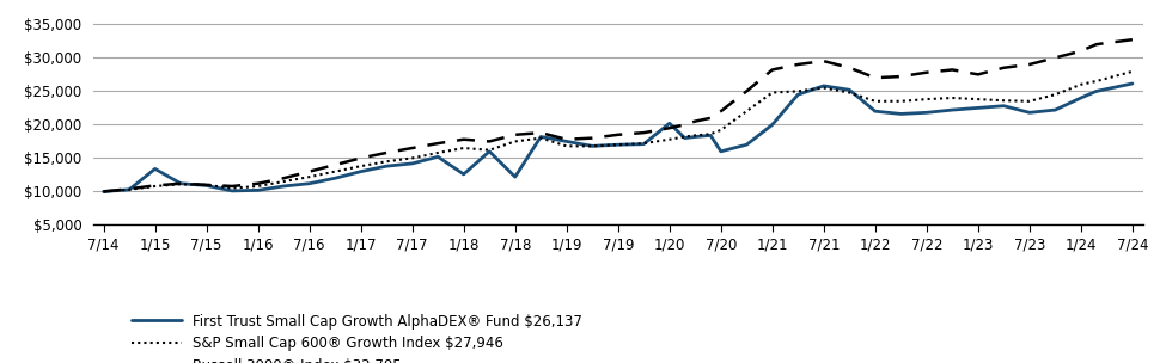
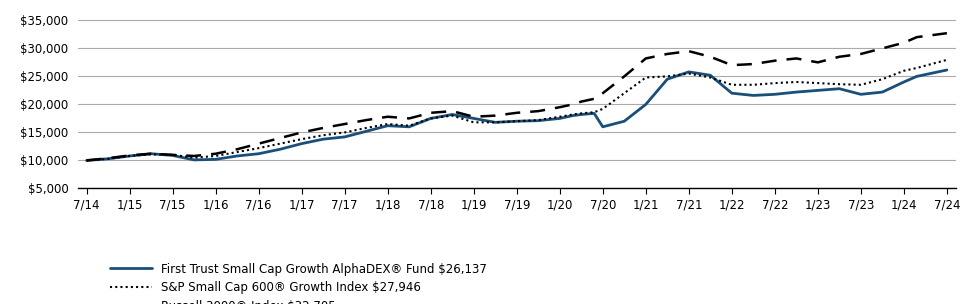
First Trust Small Cap Growth AlphaDEX® Fund $26,137/1/15: $13,400 -> $10,800
First Trust Small Cap Growth AlphaDEX® Fund $26,137/1/18: $12,600 -> $16,200
First Trust Small Cap Growth AlphaDEX® Fund $26,137/7/18: $12,200 -> $17,500
First Trust Small Cap Growth AlphaDEX® Fund $26,137/1/20: $20,200 -> $17,500
